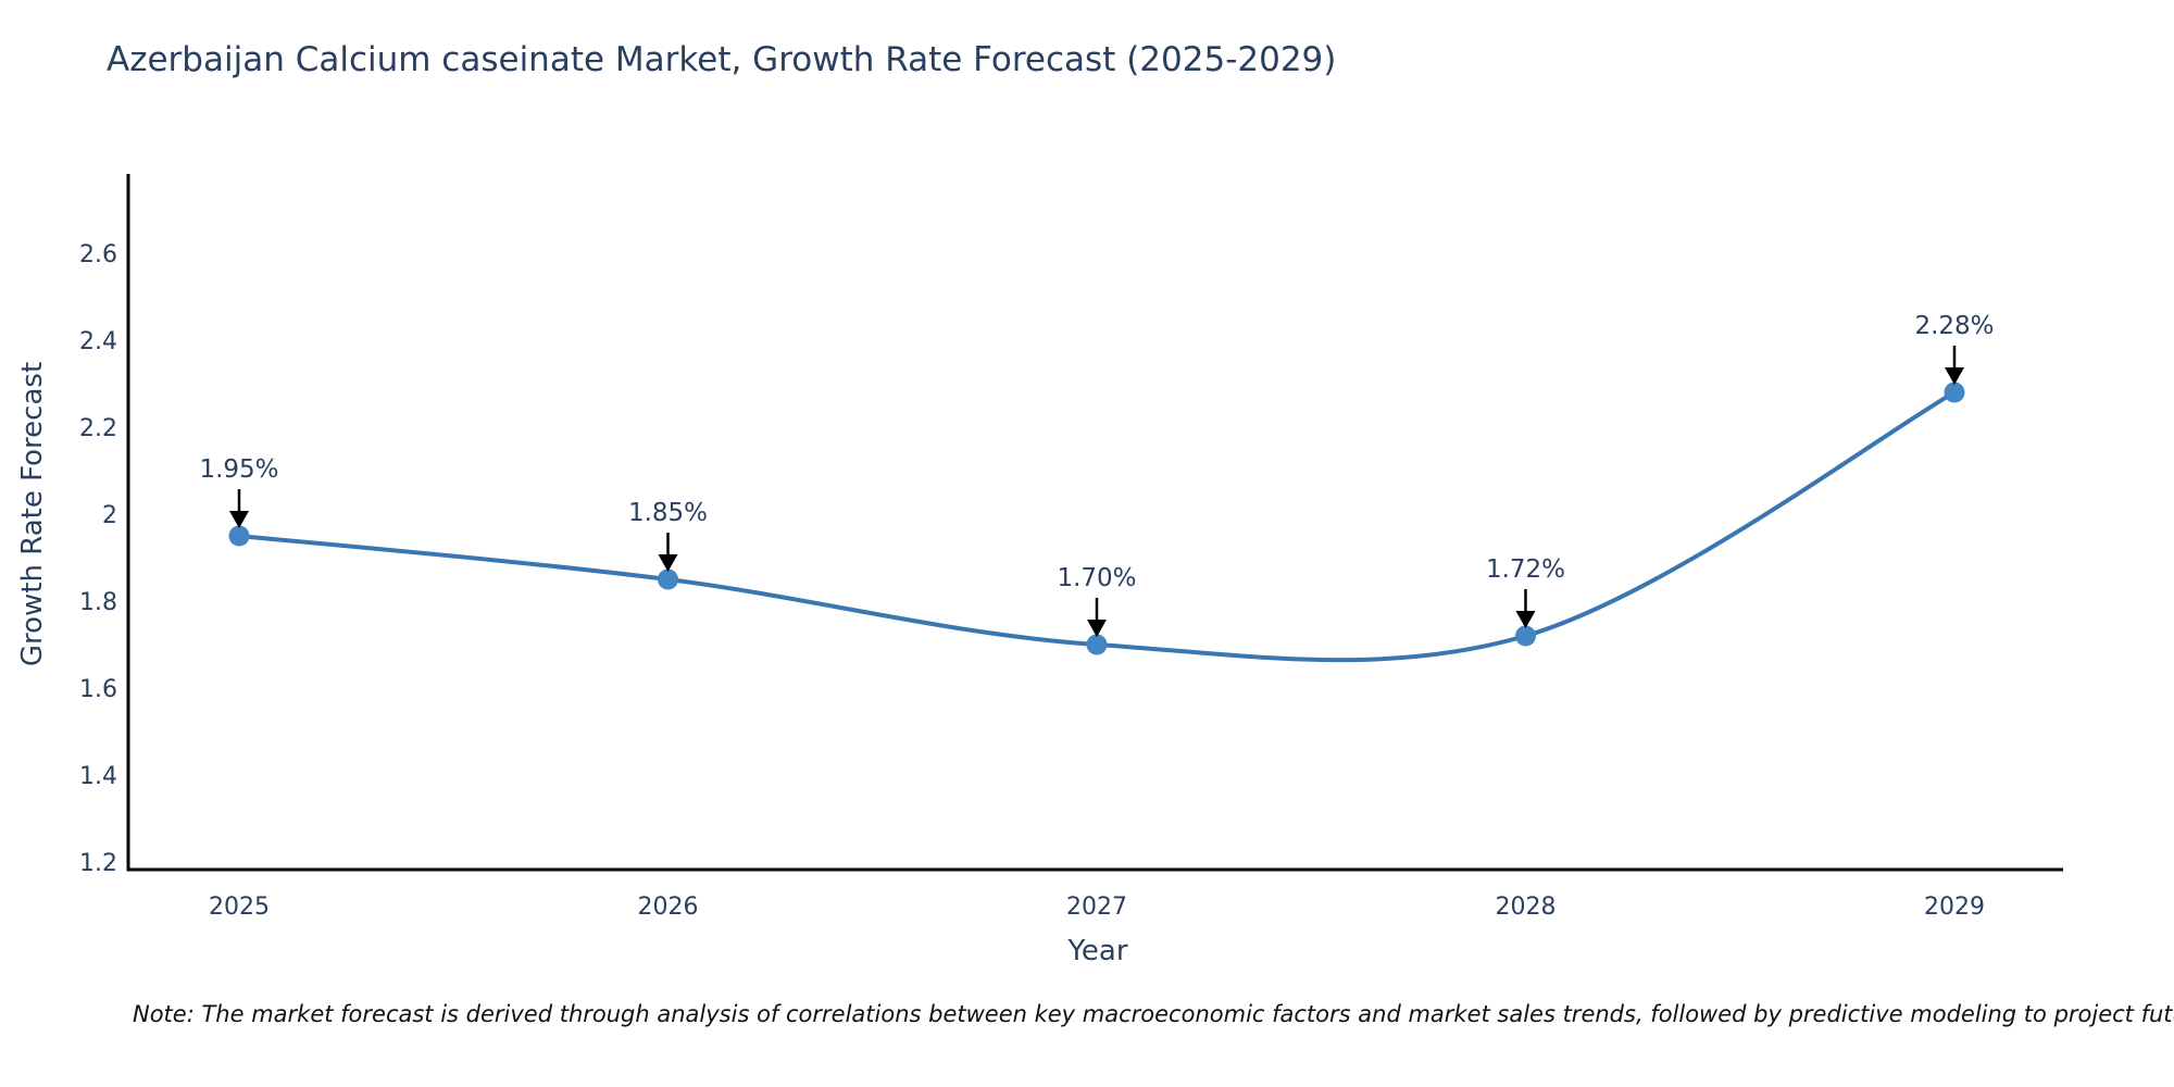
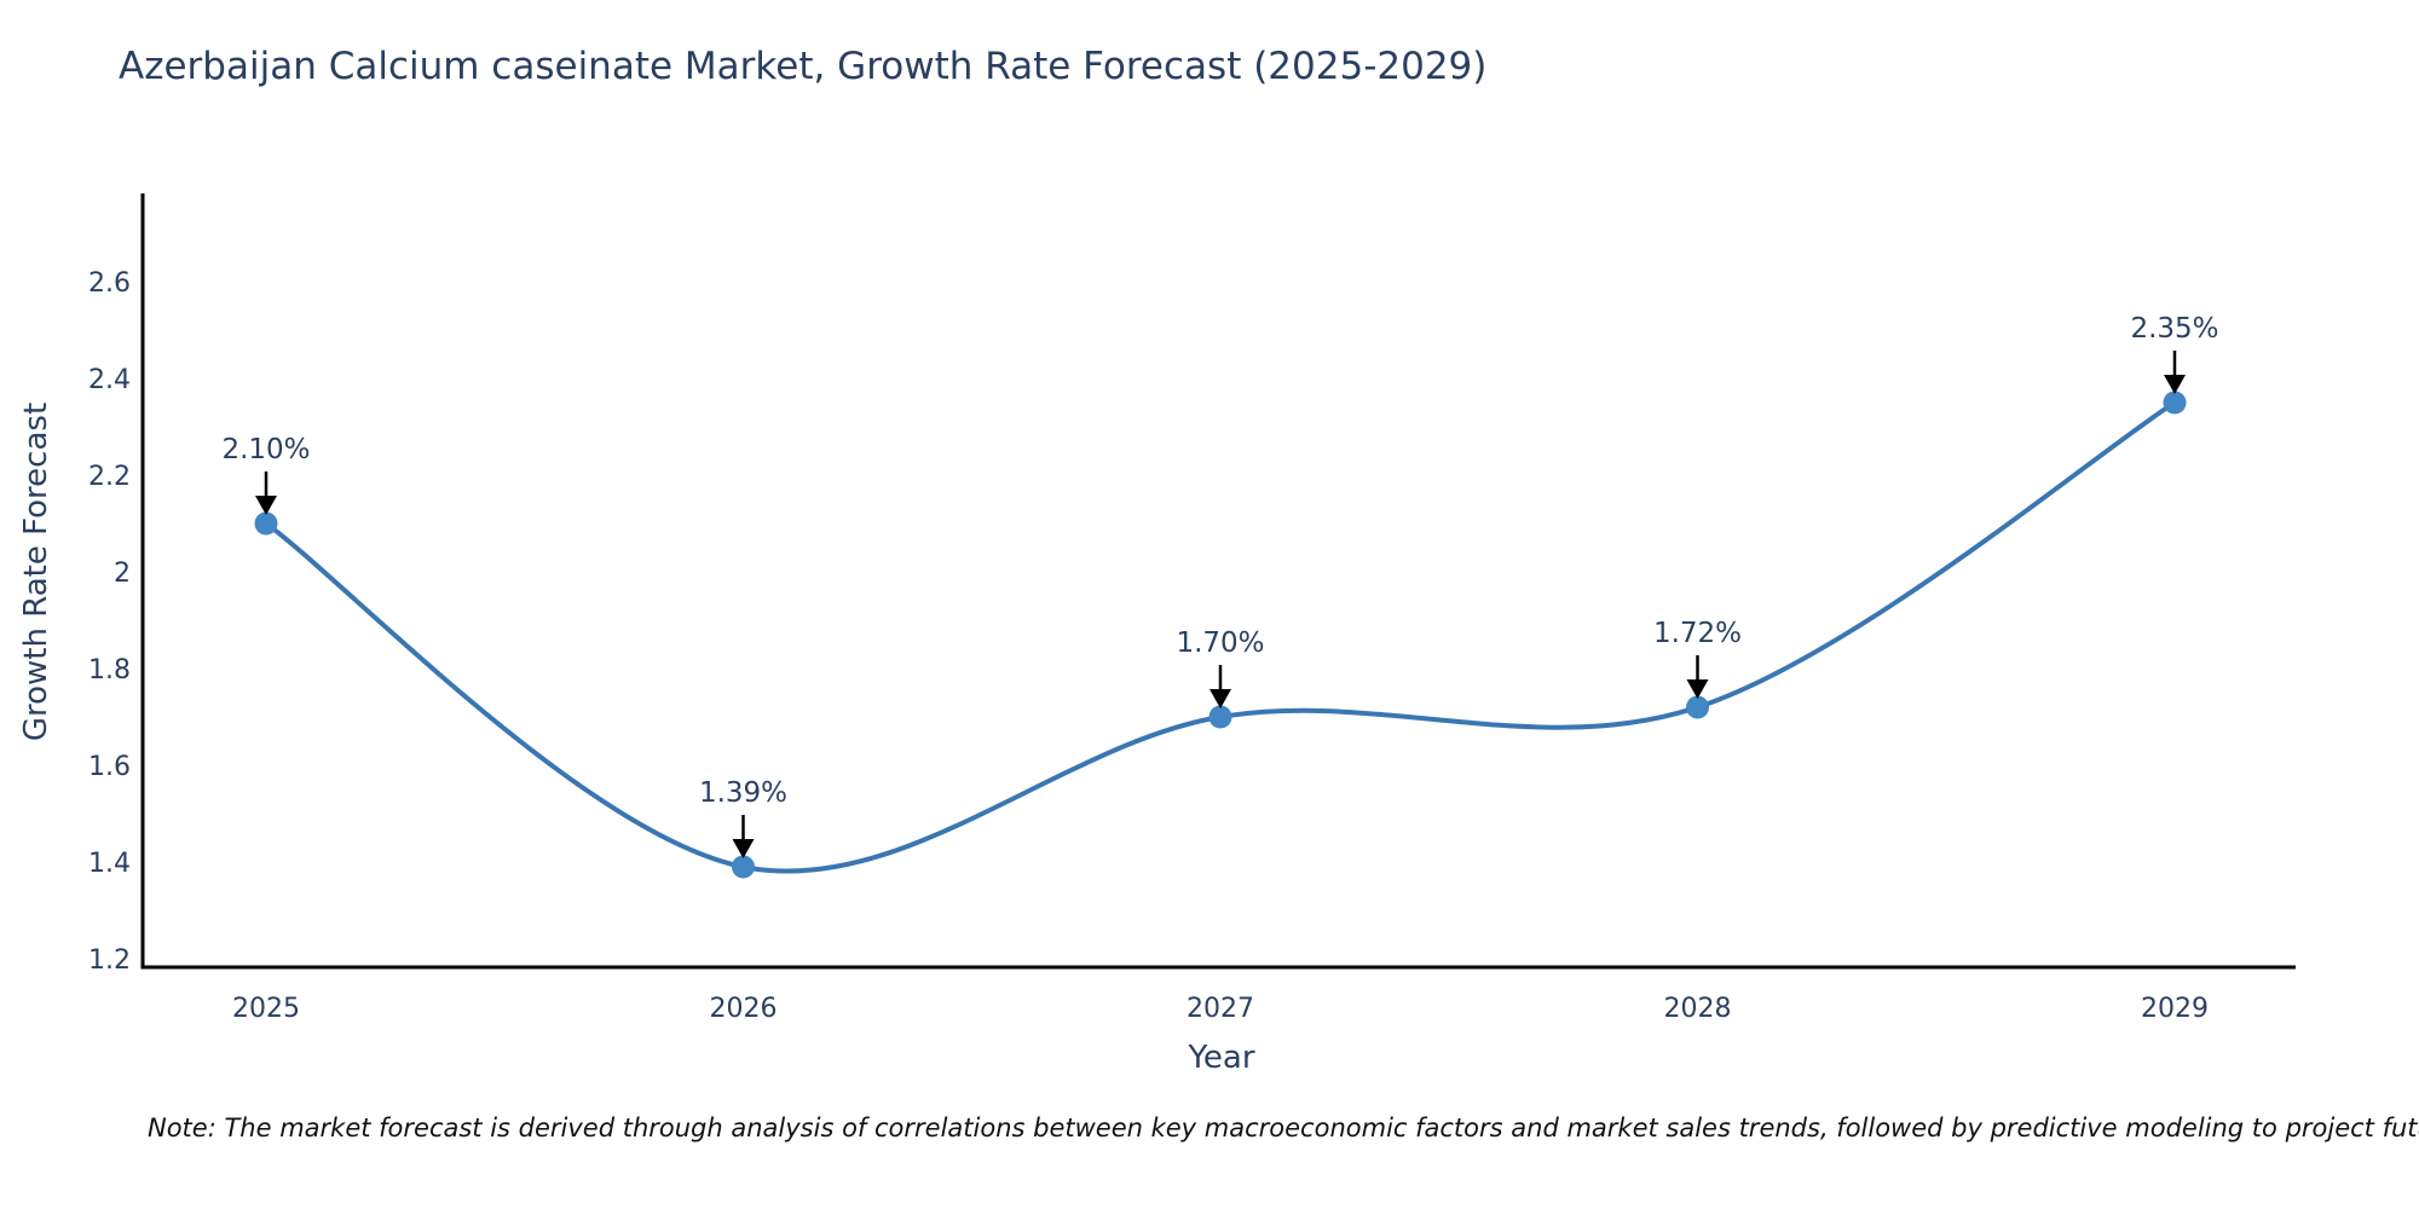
2025: 1.95% -> 2.10%
2026: 1.85% -> 1.39%
2029: 2.28% -> 2.35%
